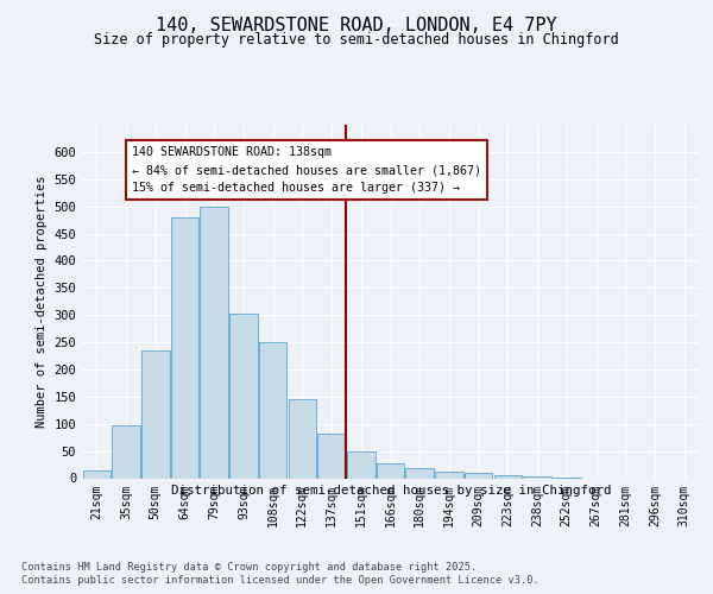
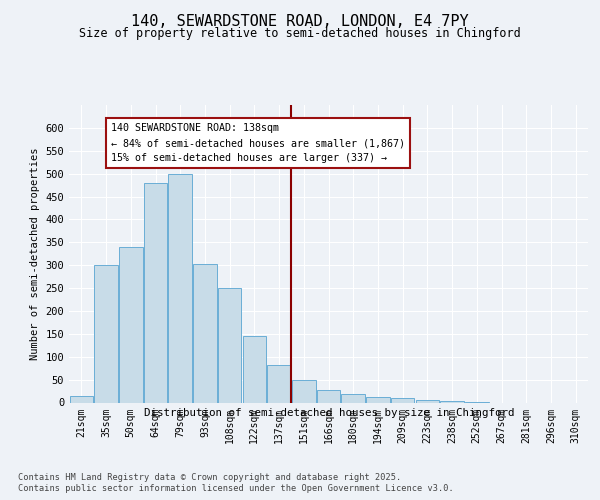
35sqm: 98 -> 300
50sqm: 235 -> 340
